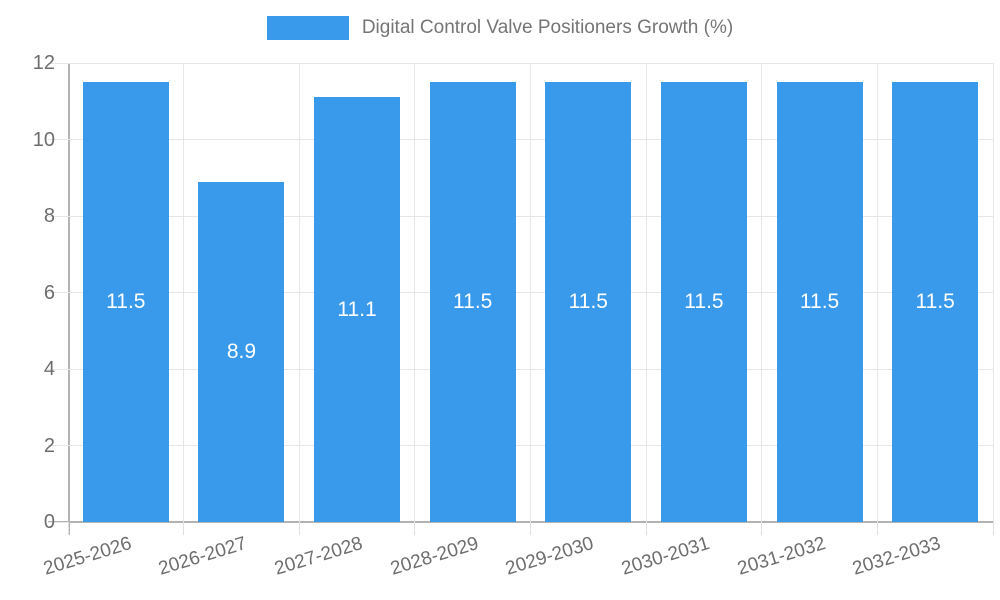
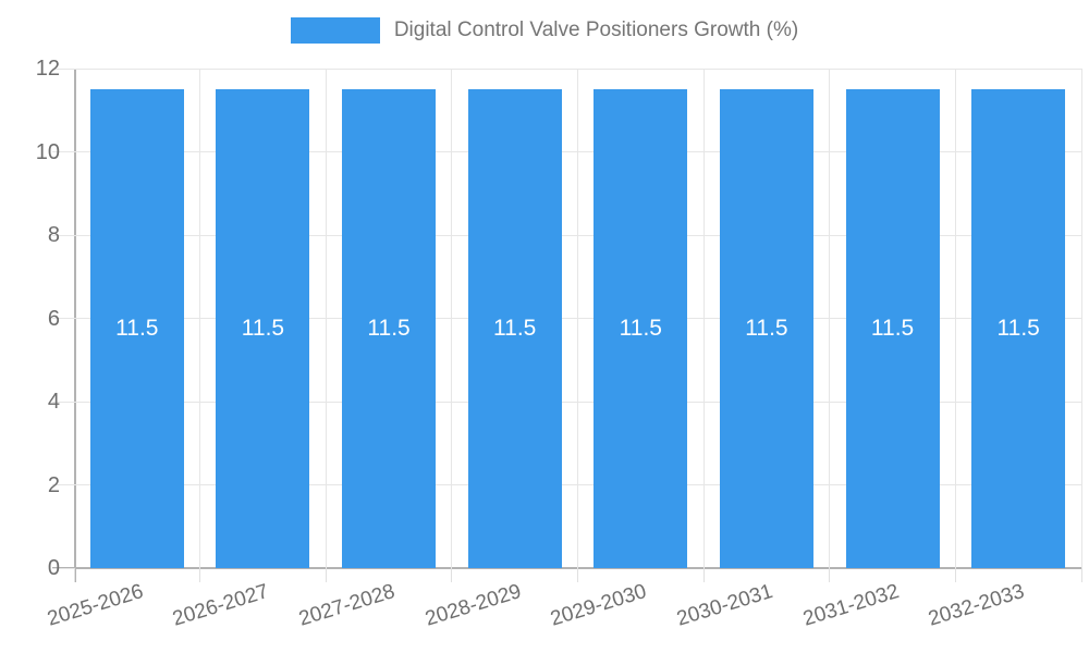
2026-2027: 8.9 -> 11.5
2027-2028: 11.1 -> 11.5
